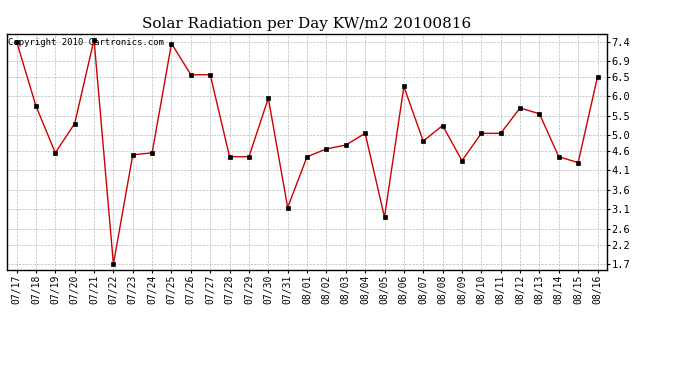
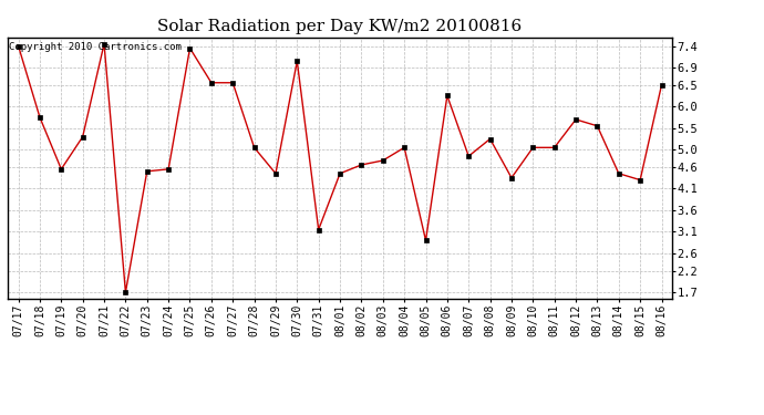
07/28: 4.45 -> 5.05
07/30: 5.95 -> 7.05
